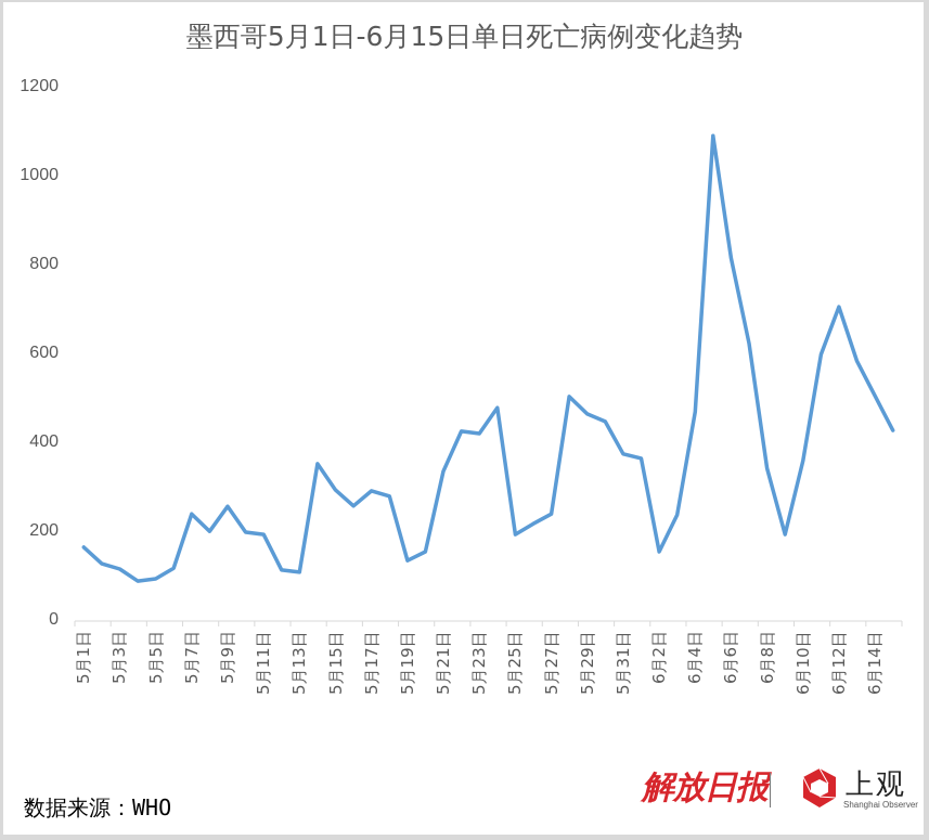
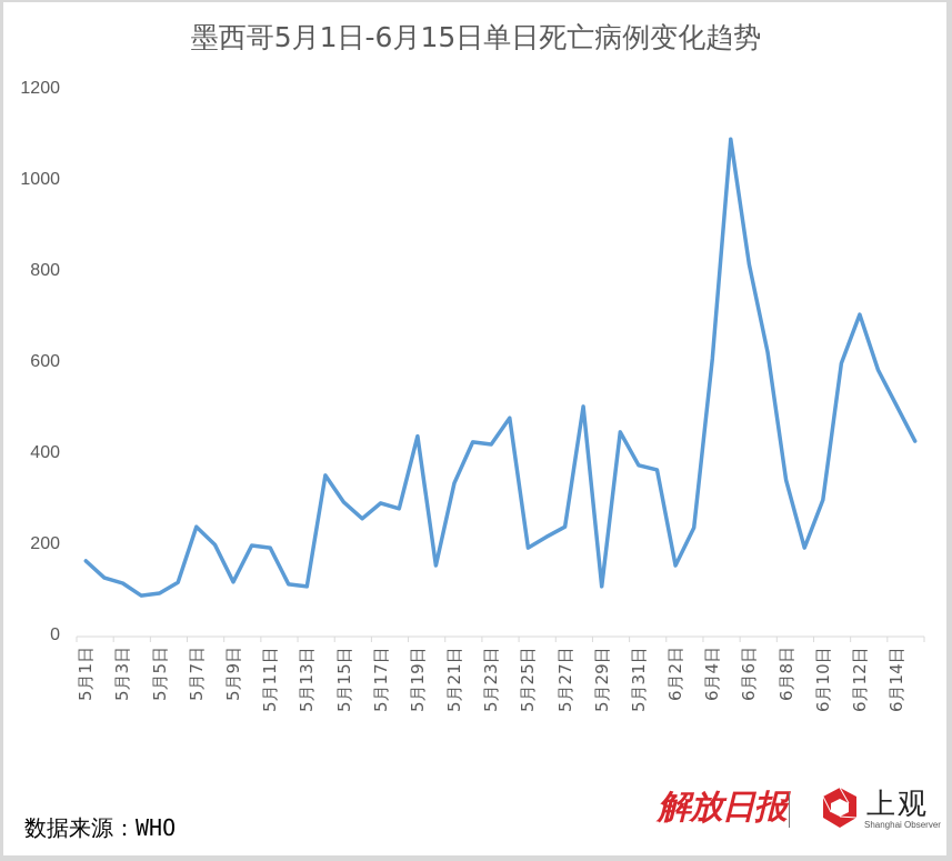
5月9日: 260 -> 120
5月19日: 140 -> 440
5月29日: 470 -> 110
6月4日: 470 -> 610
6月10日: 360 -> 300
